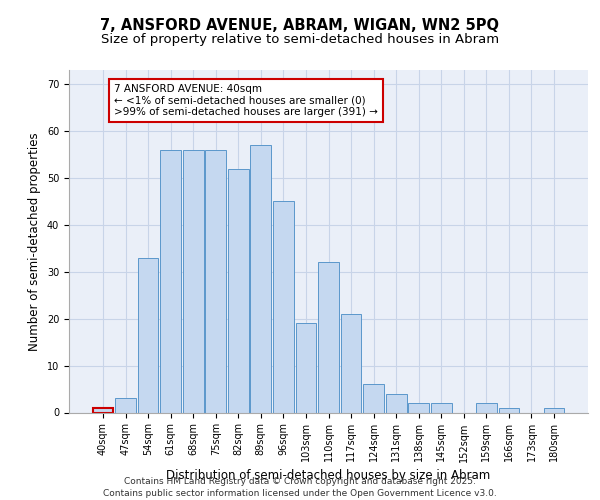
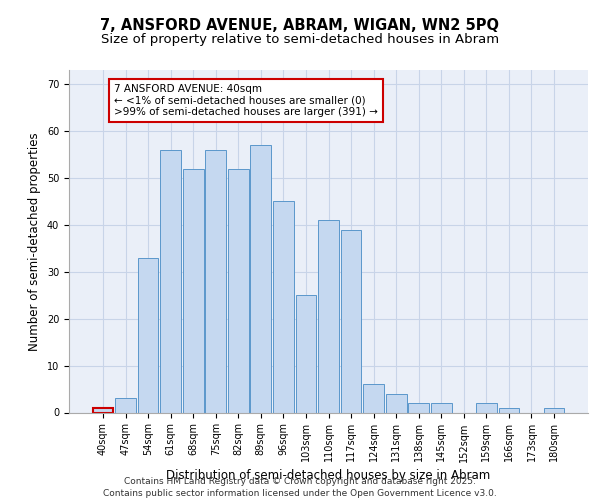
68sqm: 56 -> 52
103sqm: 19 -> 25
110sqm: 32 -> 41
117sqm: 21 -> 39
